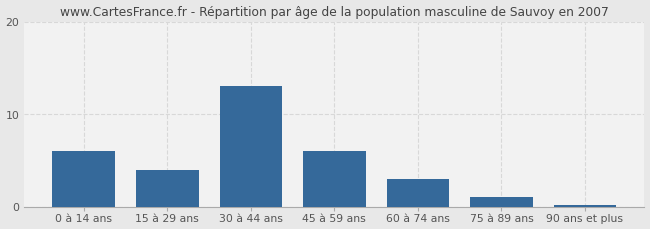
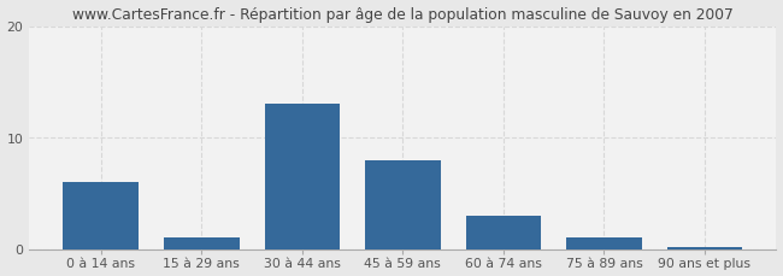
15 à 29 ans: 4.0 -> 1.0
45 à 59 ans: 6.0 -> 8.0
